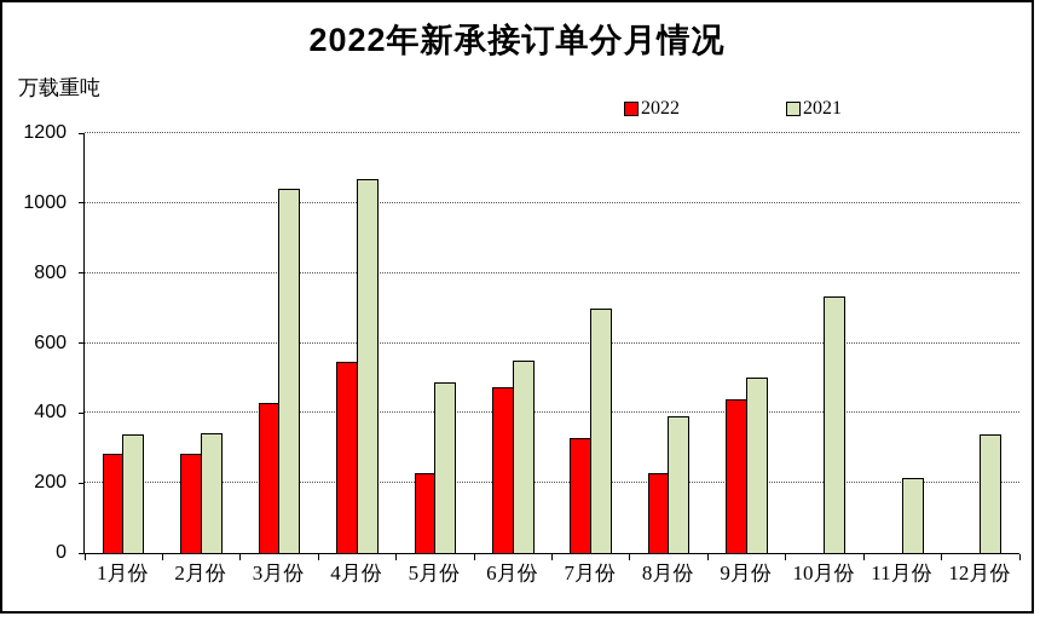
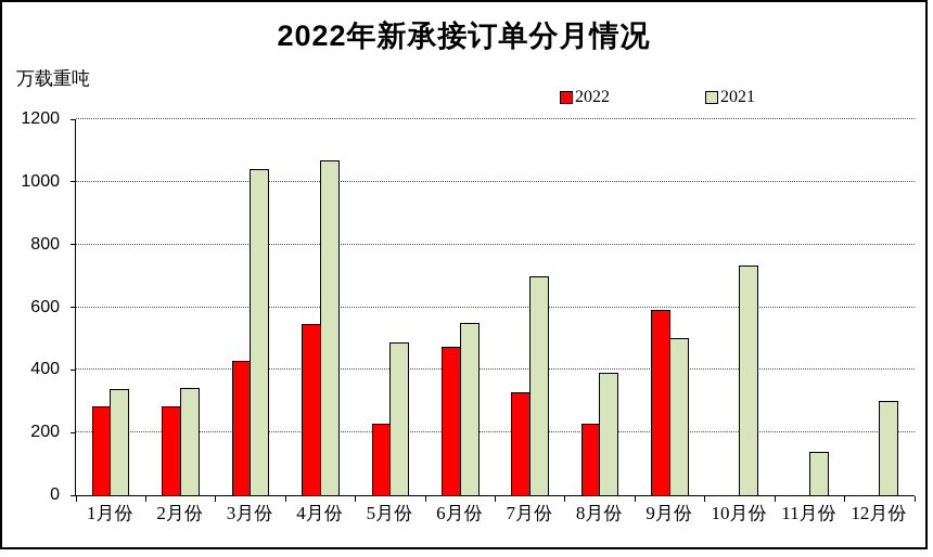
2022/9月份: 440 -> 590
2021/11月份: 220 -> 140
2021/12月份: 340 -> 300
